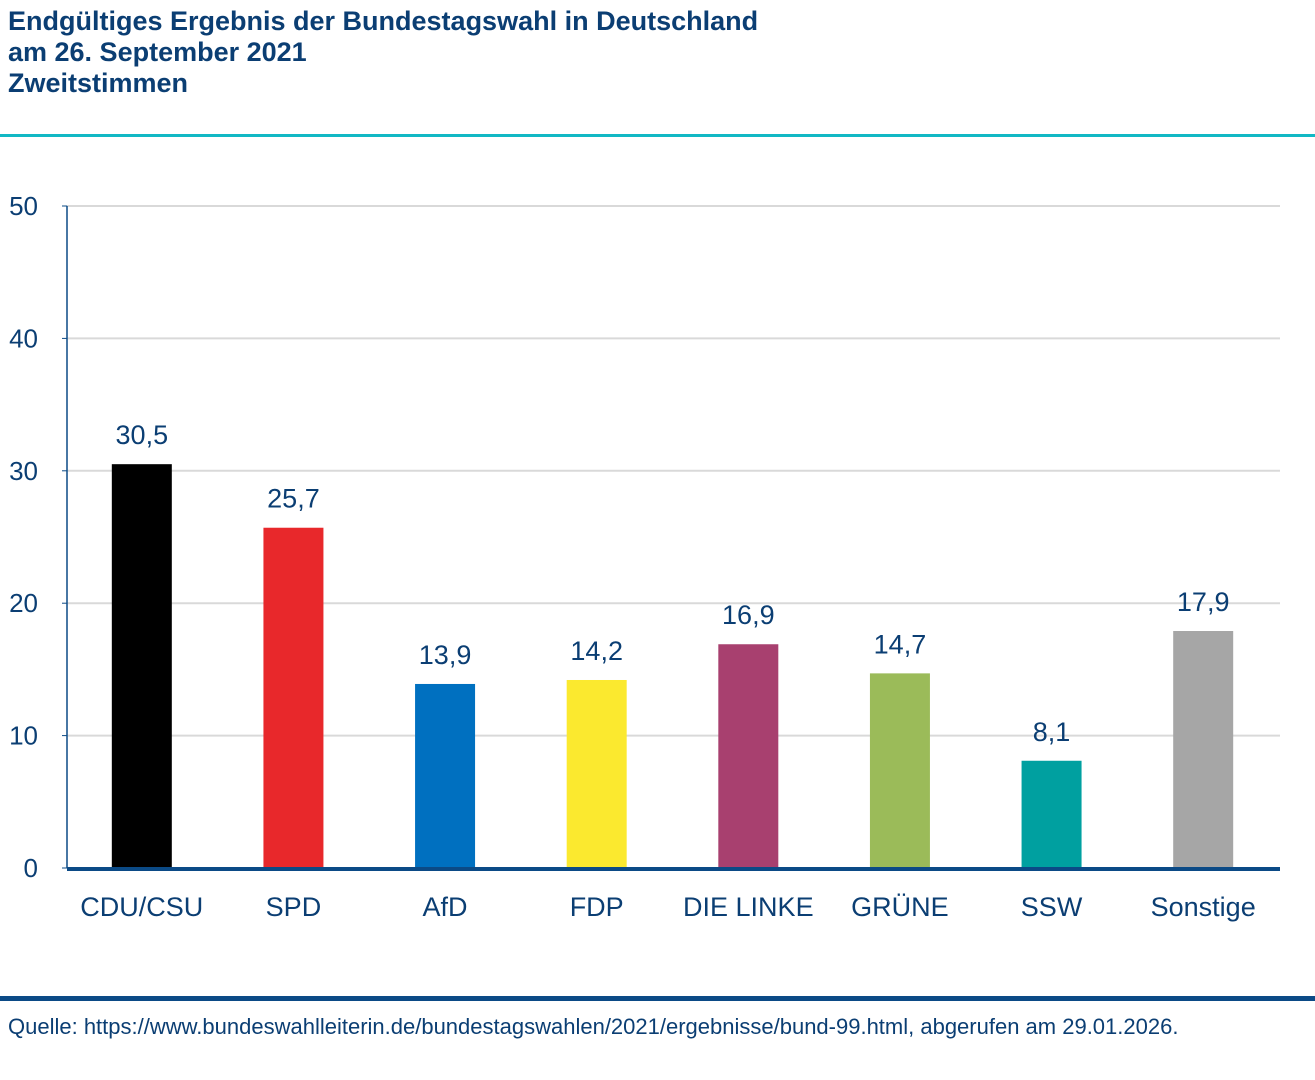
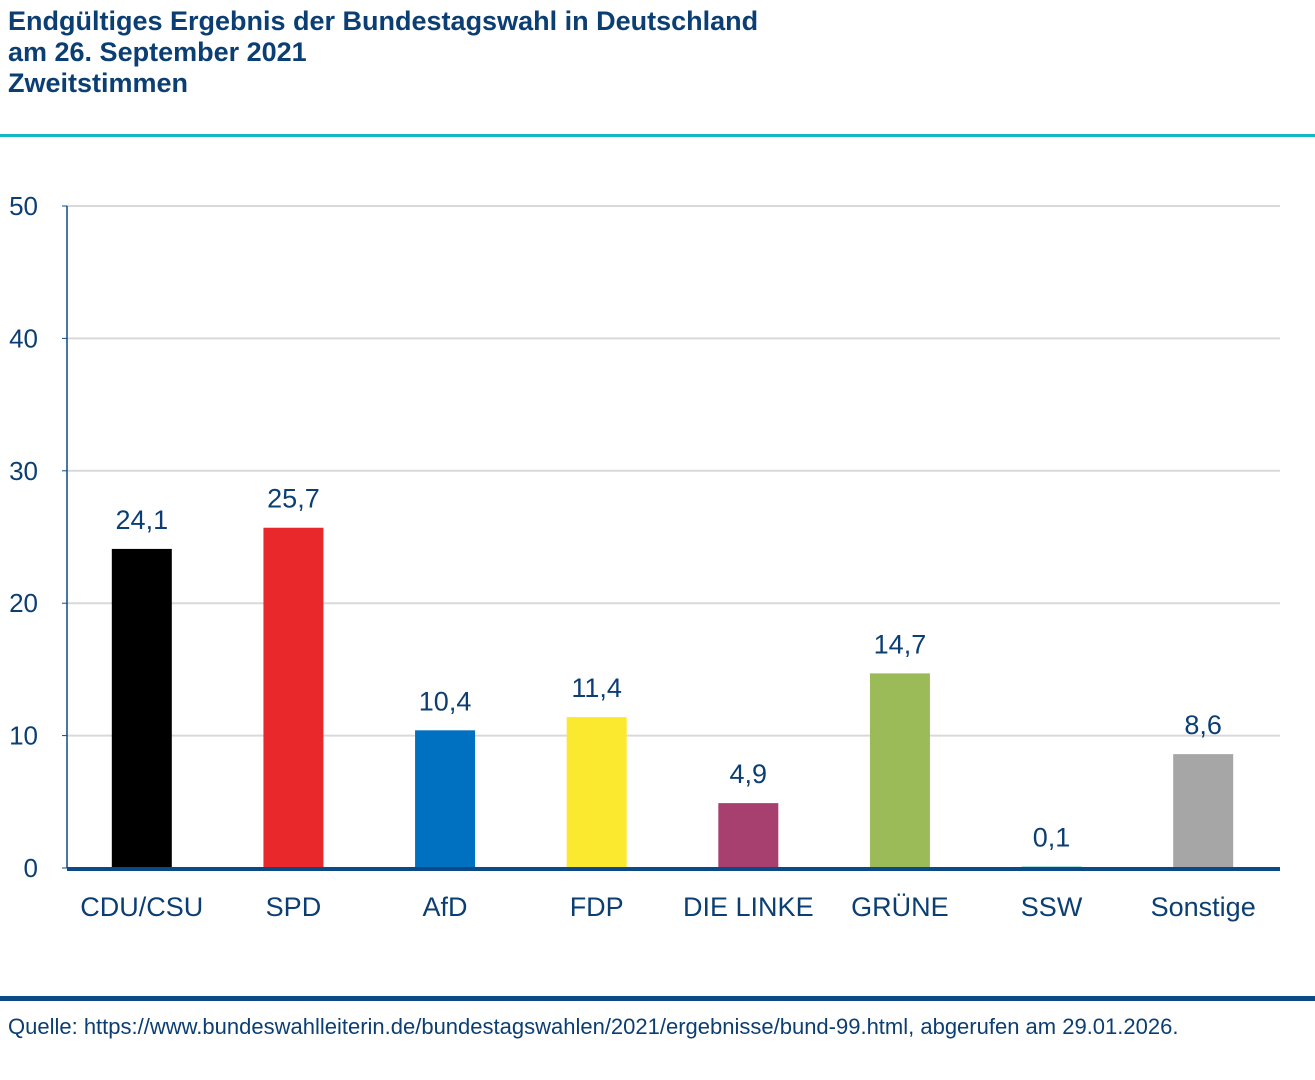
CDU/CSU: 30,5 -> 24,1
AfD: 13,9 -> 10,4
FDP: 14,2 -> 11,4
DIE LINKE: 16,9 -> 4,9
SSW: 8,1 -> 0,1
Sonstige: 17,9 -> 8,6
